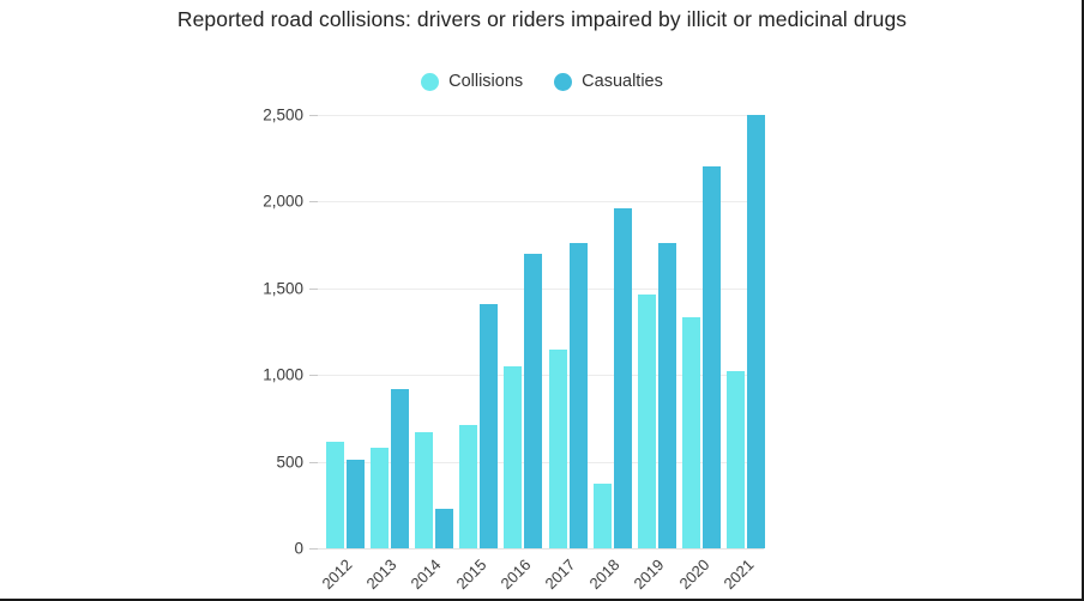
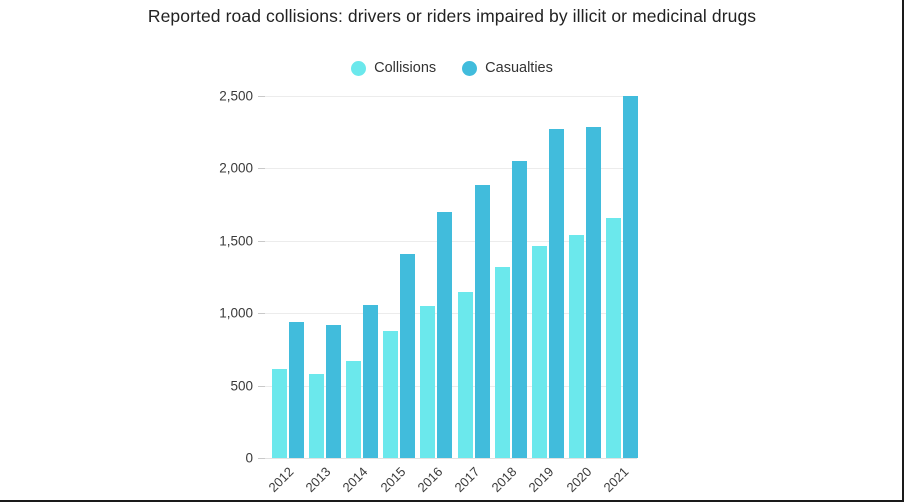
Casualties/2012: 510 -> 940
Casualties/2014: 230 -> 1060
Collisions/2015: 710 -> 880
Casualties/2017: 1760 -> 1890
Collisions/2018: 370 -> 1320
Casualties/2018: 1960 -> 2050
Casualties/2019: 1760 -> 2270
Collisions/2020: 1330 -> 1540
Casualties/2020: 2200 -> 2280
Collisions/2021: 1020 -> 1660
